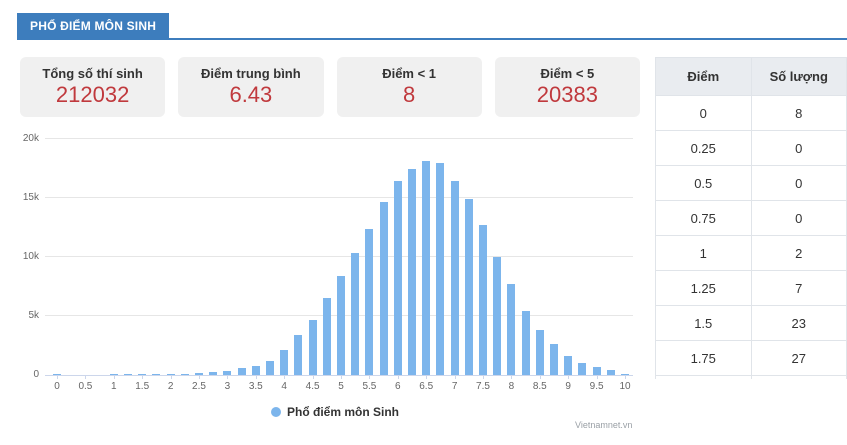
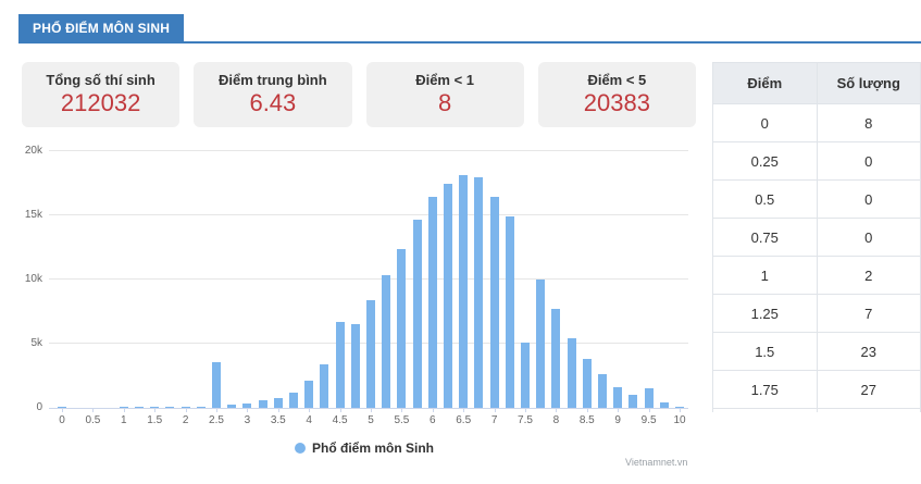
2.5: 0.2k -> 3.6k
4.5: 4.7k -> 6.7k
7.5: 12.8k -> 5.1k
9.5: 0.6k -> 1.5k
